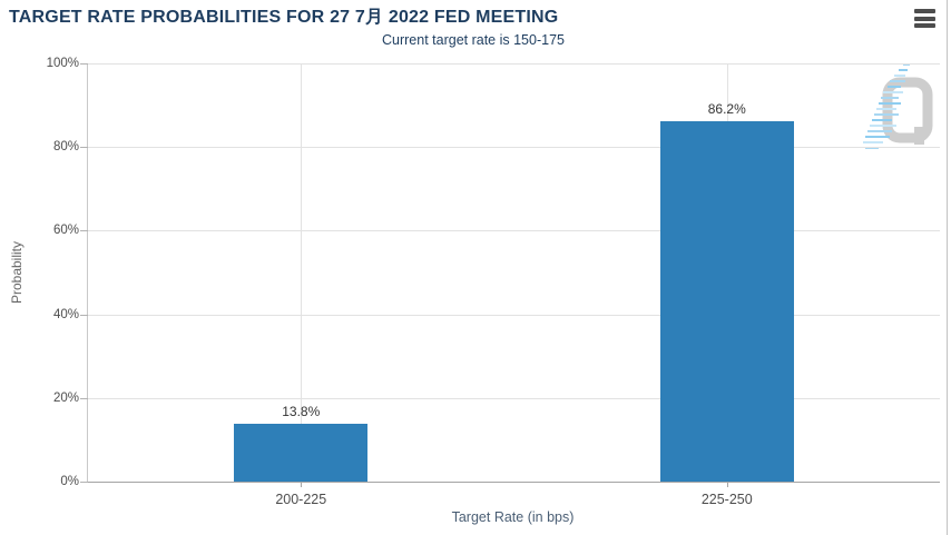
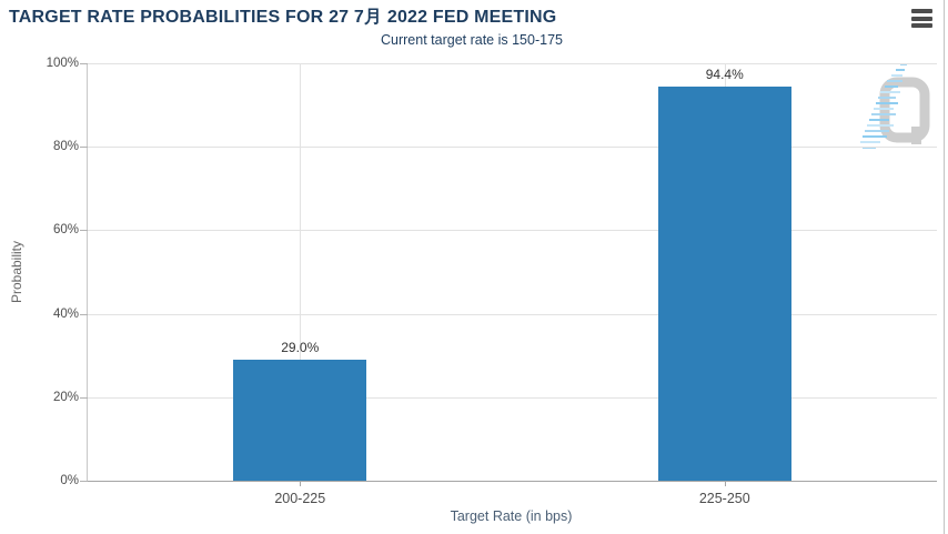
200-225: 13.8% -> 29.0%
225-250: 86.2% -> 94.4%
